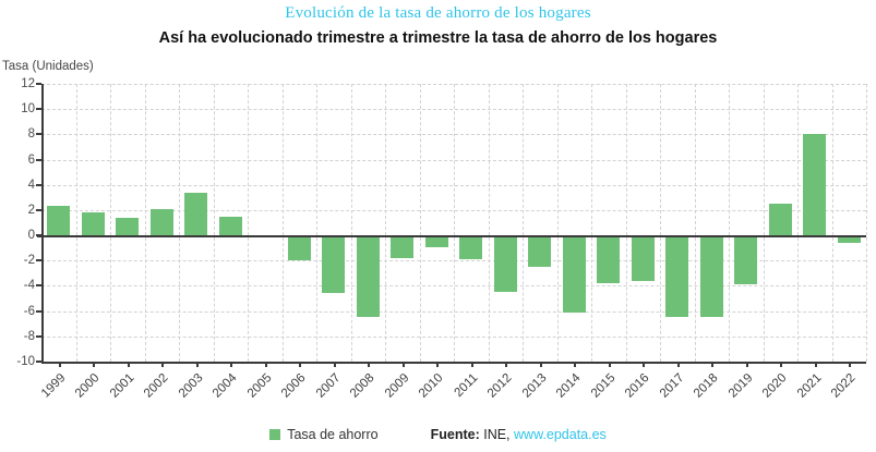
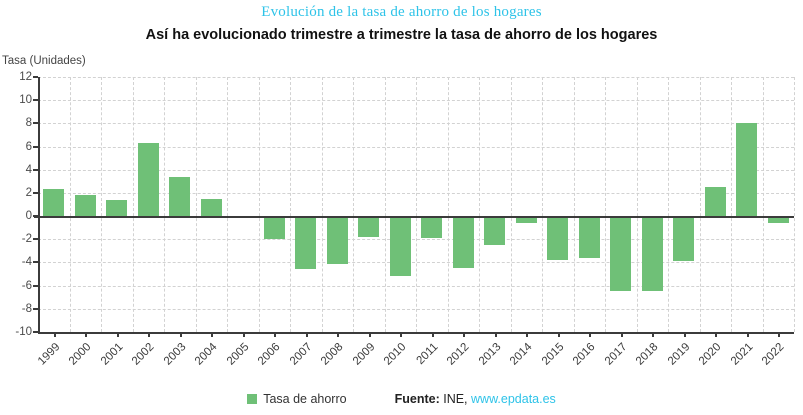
2002: 2.1 -> 6.3
2008: -6.5 -> -4.1
2010: -0.9 -> -5.2
2014: -6.1 -> -0.6
